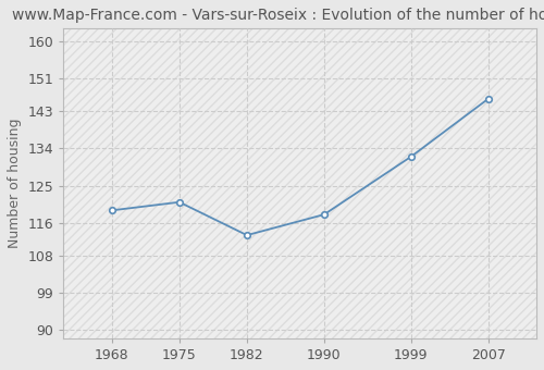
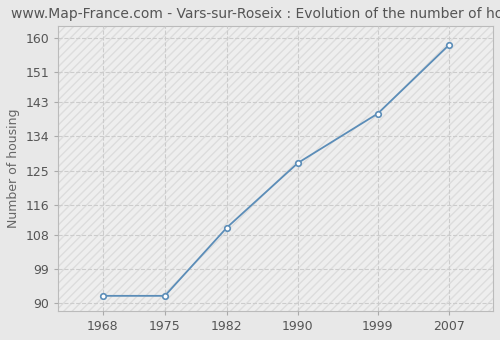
1968: 119 -> 92
1975: 121 -> 92
1982: 113 -> 110
1990: 118 -> 127
1999: 132 -> 140
2007: 146 -> 158
